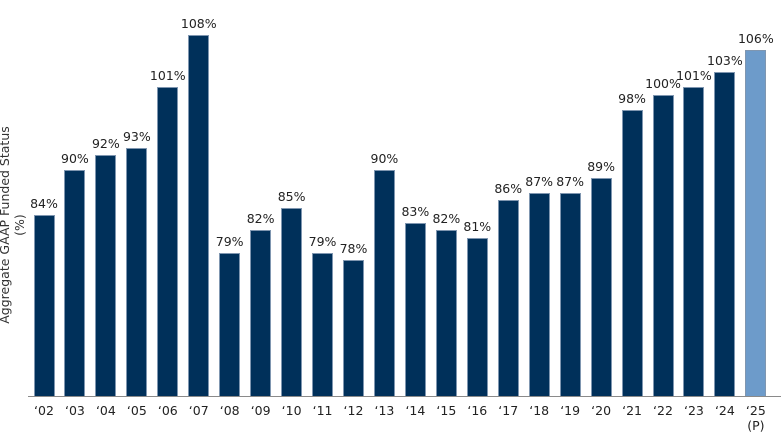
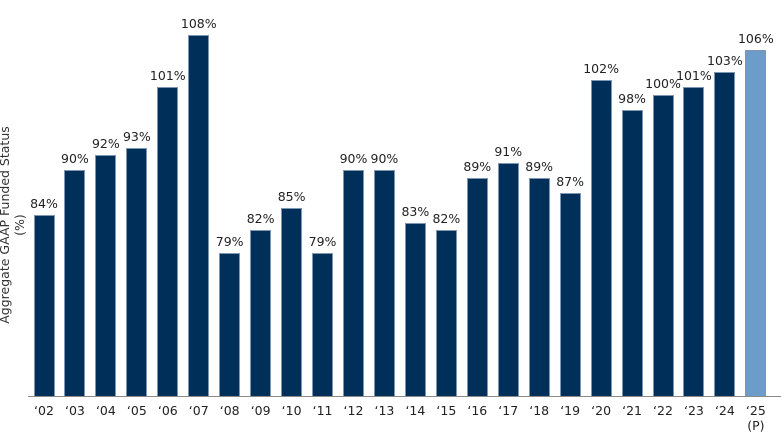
‘12: 78% -> 90%
‘16: 81% -> 89%
‘17: 86% -> 91%
‘18: 87% -> 89%
‘20: 89% -> 102%
